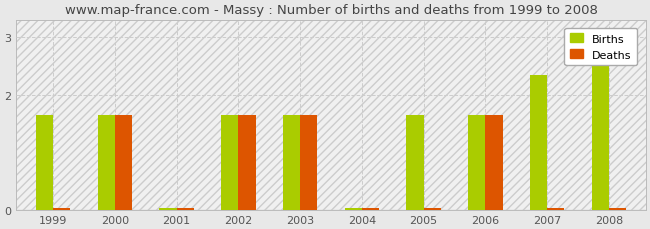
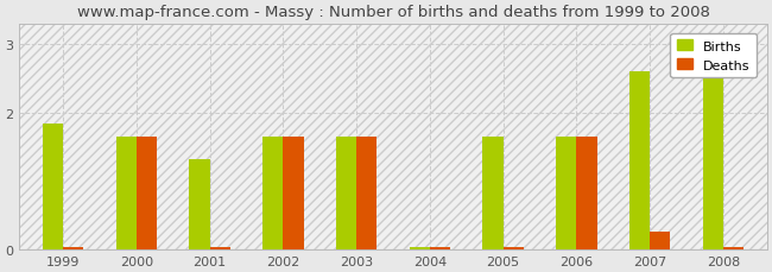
Births/1999: 1.65 -> 1.84
Births/2001: 0.03 -> 1.32
Births/2007: 2.35 -> 2.60
Deaths/2007: 0.03 -> 0.26
